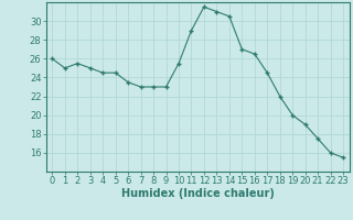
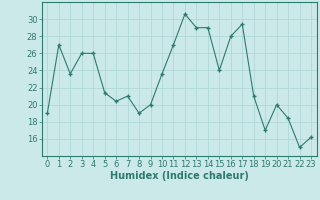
0: 26.0 -> 19.0
1: 25.0 -> 27.0
2: 25.5 -> 23.6
3: 25.0 -> 26.0
4: 24.5 -> 26.0
5: 24.5 -> 21.4
6: 23.5 -> 20.4
7: 23.0 -> 21.0
8: 23.0 -> 19.0
9: 23.0 -> 20.0
10: 25.5 -> 23.6
11: 29.0 -> 27.0
12: 31.5 -> 30.6
13: 31.0 -> 29.0
14: 30.5 -> 29.0
15: 27.0 -> 24.0
16: 26.5 -> 28.0
17: 24.5 -> 29.4
18: 22.0 -> 21.0
19: 20.0 -> 17.0
20: 19.0 -> 20.0
21: 17.5 -> 18.4
22: 16.0 -> 15.0
23: 15.5 -> 16.2
